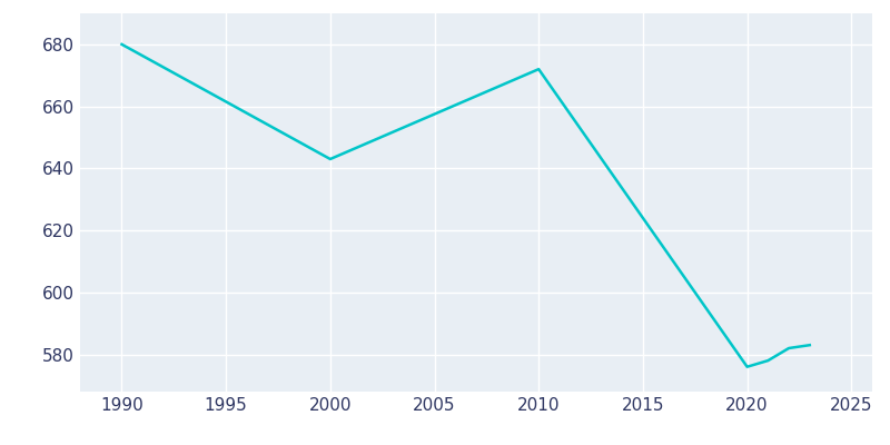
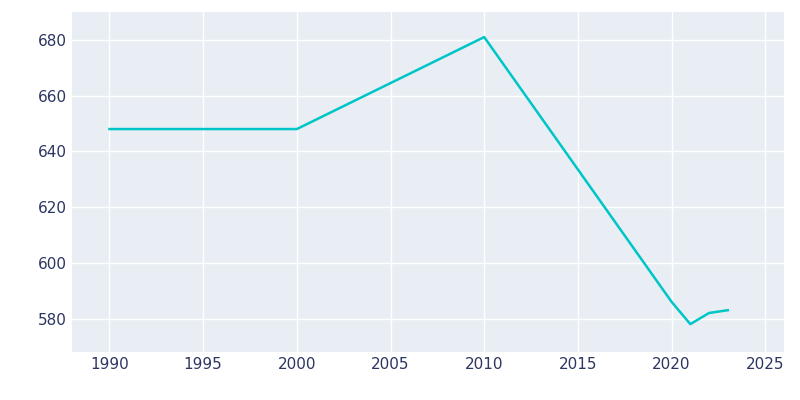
1990: 680 -> 648
2000: 643 -> 648
2010: 672 -> 681
2020: 576 -> 586
